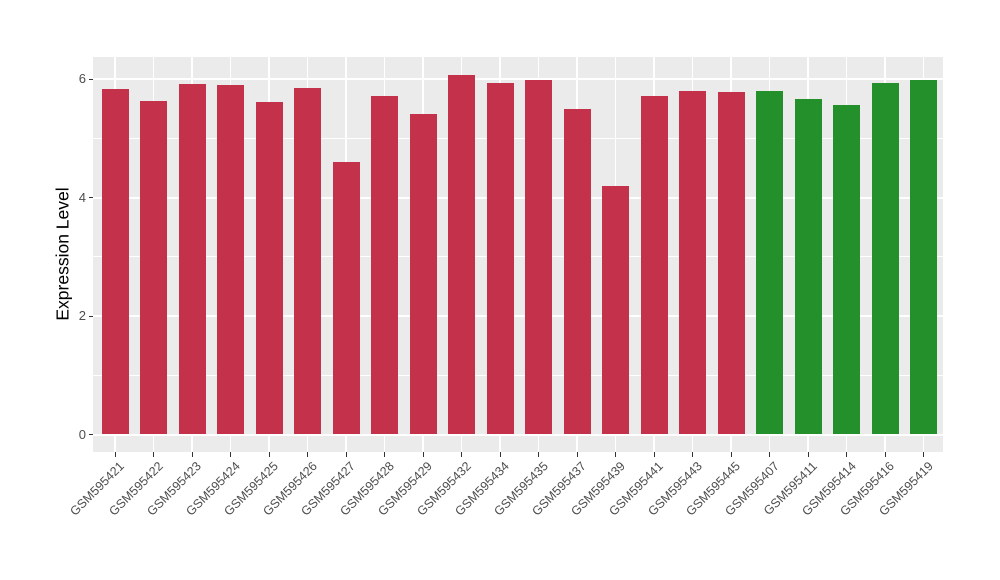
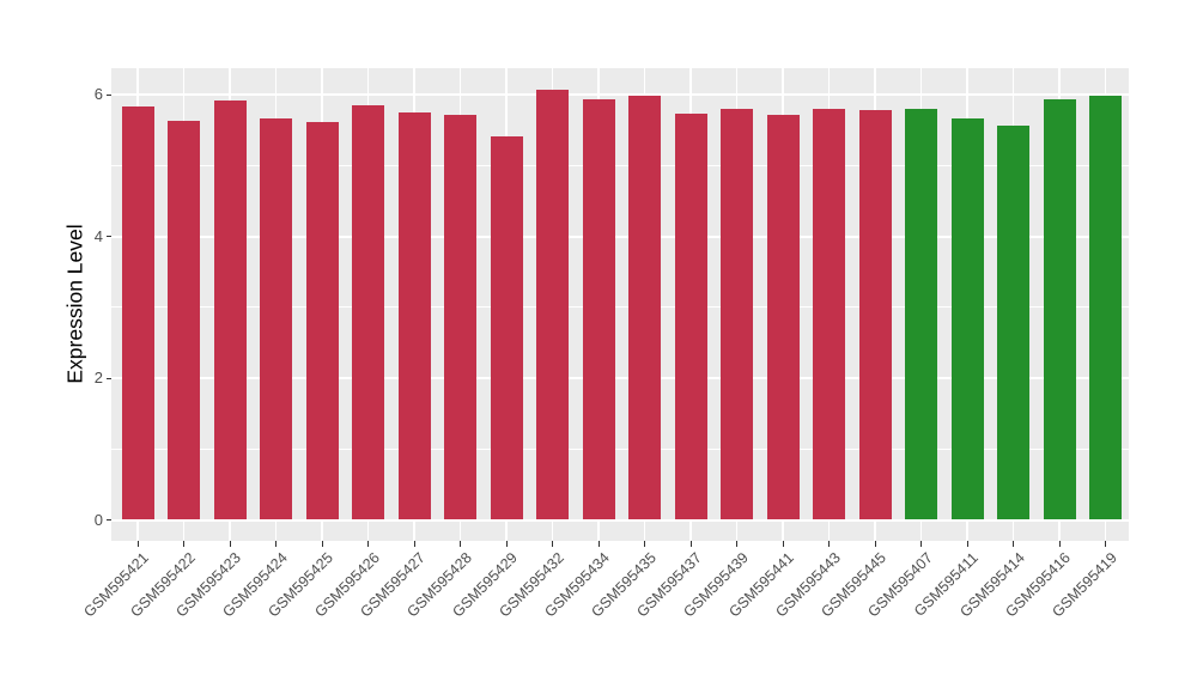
GSM595424: 5.9 -> 5.7
GSM595427: 4.6 -> 5.8
GSM595437: 5.5 -> 5.7
GSM595439: 4.2 -> 5.8
